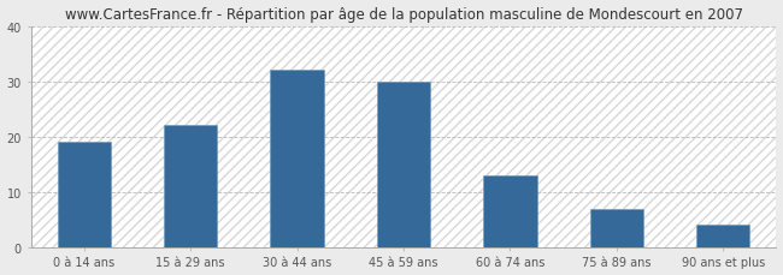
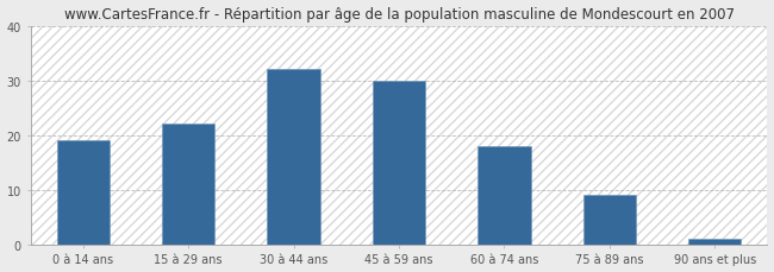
60 à 74 ans: 13 -> 18
75 à 89 ans: 7 -> 9
90 ans et plus: 4 -> 1
